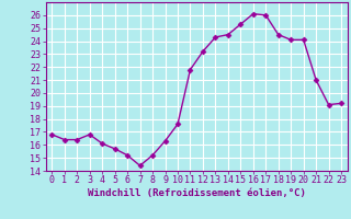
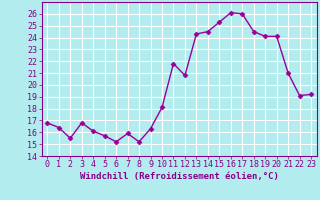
2: 16.4 -> 15.5
7: 14.4 -> 15.9
10: 17.6 -> 18.1
12: 23.2 -> 20.8
